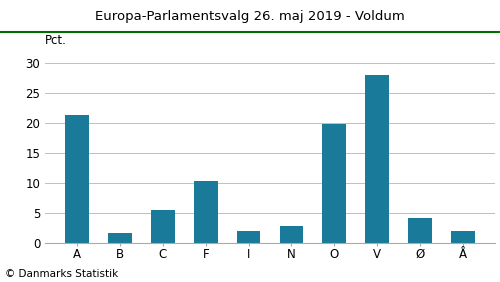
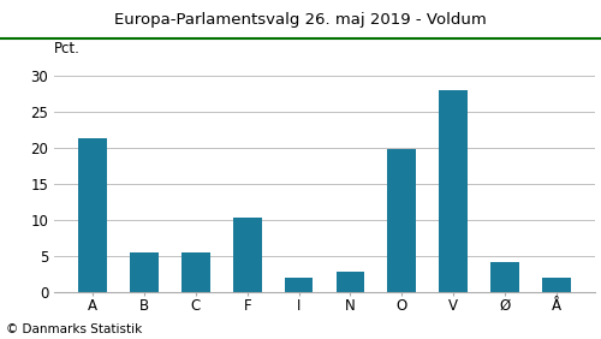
B: 1.6 -> 5.4
